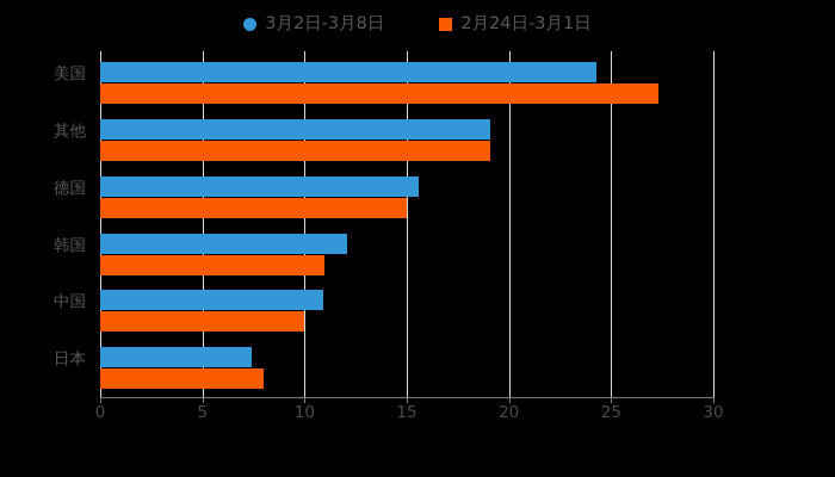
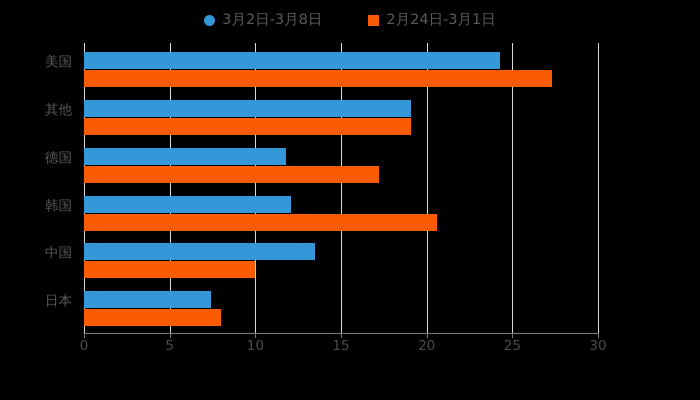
3月2日-3月8日/德国: 15.6 -> 11.8
2月24日-3月1日/德国: 15.0 -> 17.2
2月24日-3月1日/韩国: 11.0 -> 20.6
3月2日-3月8日/中国: 10.9 -> 13.5
